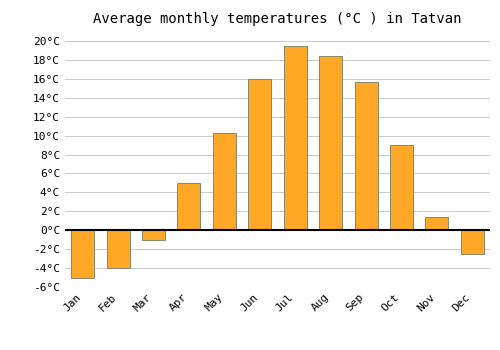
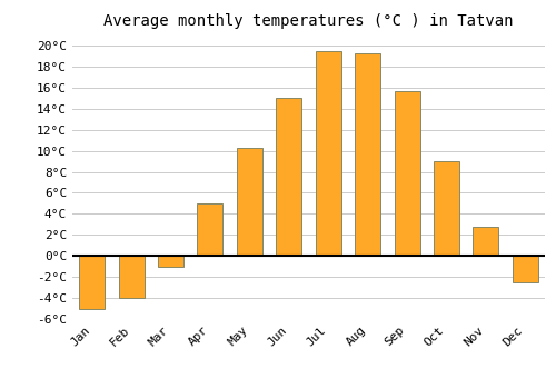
Jun: 16.0°C -> 15.0°C
Aug: 18.4°C -> 19.3°C
Nov: 1.4°C -> 2.8°C
